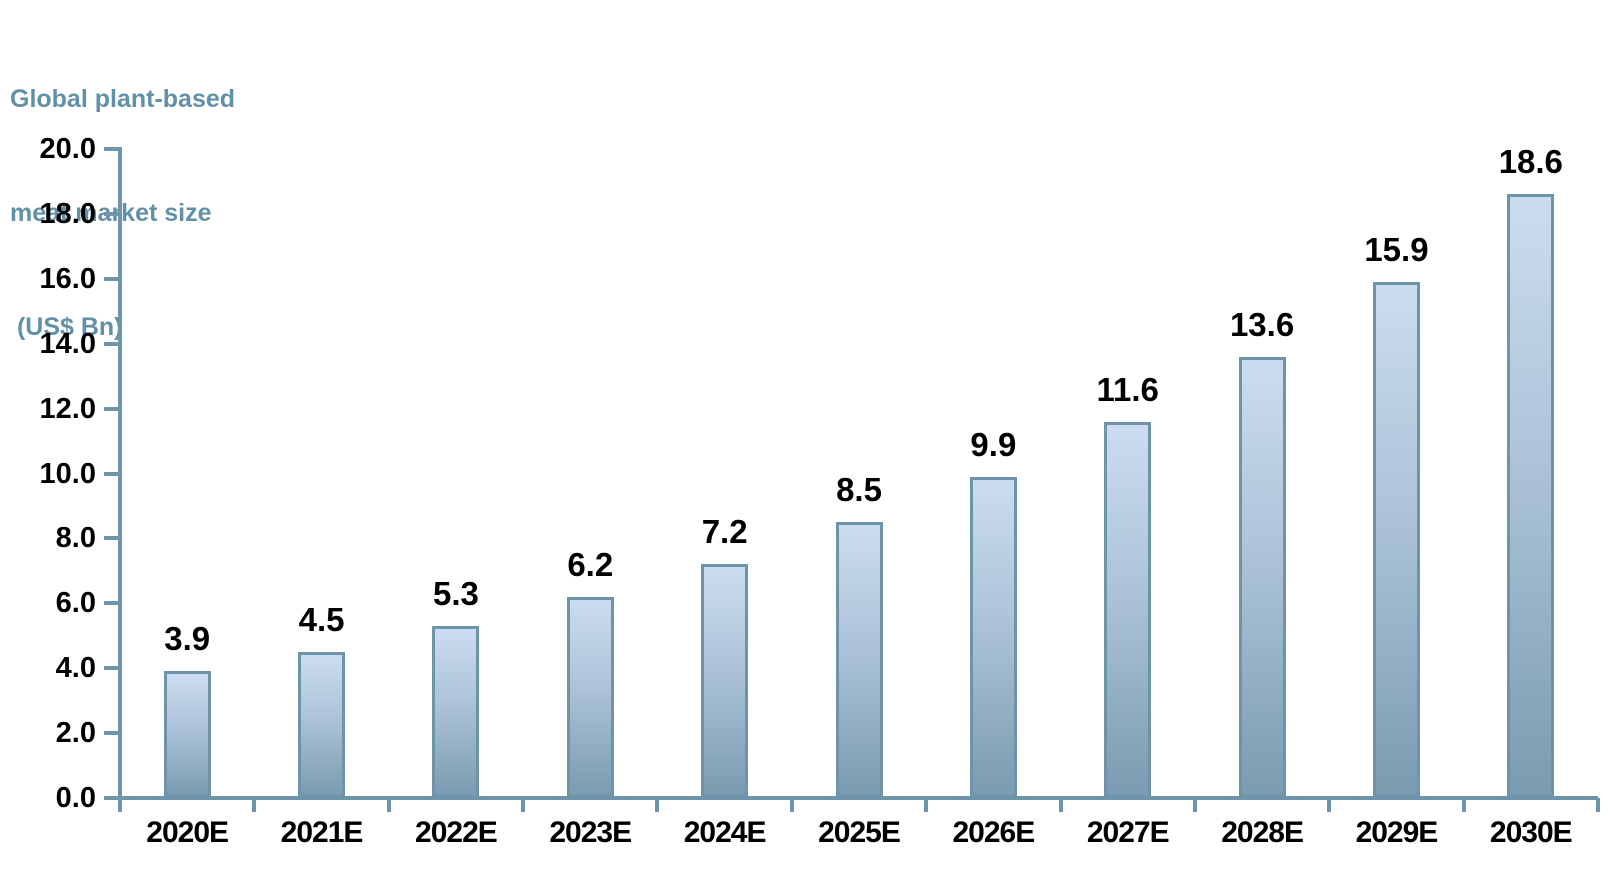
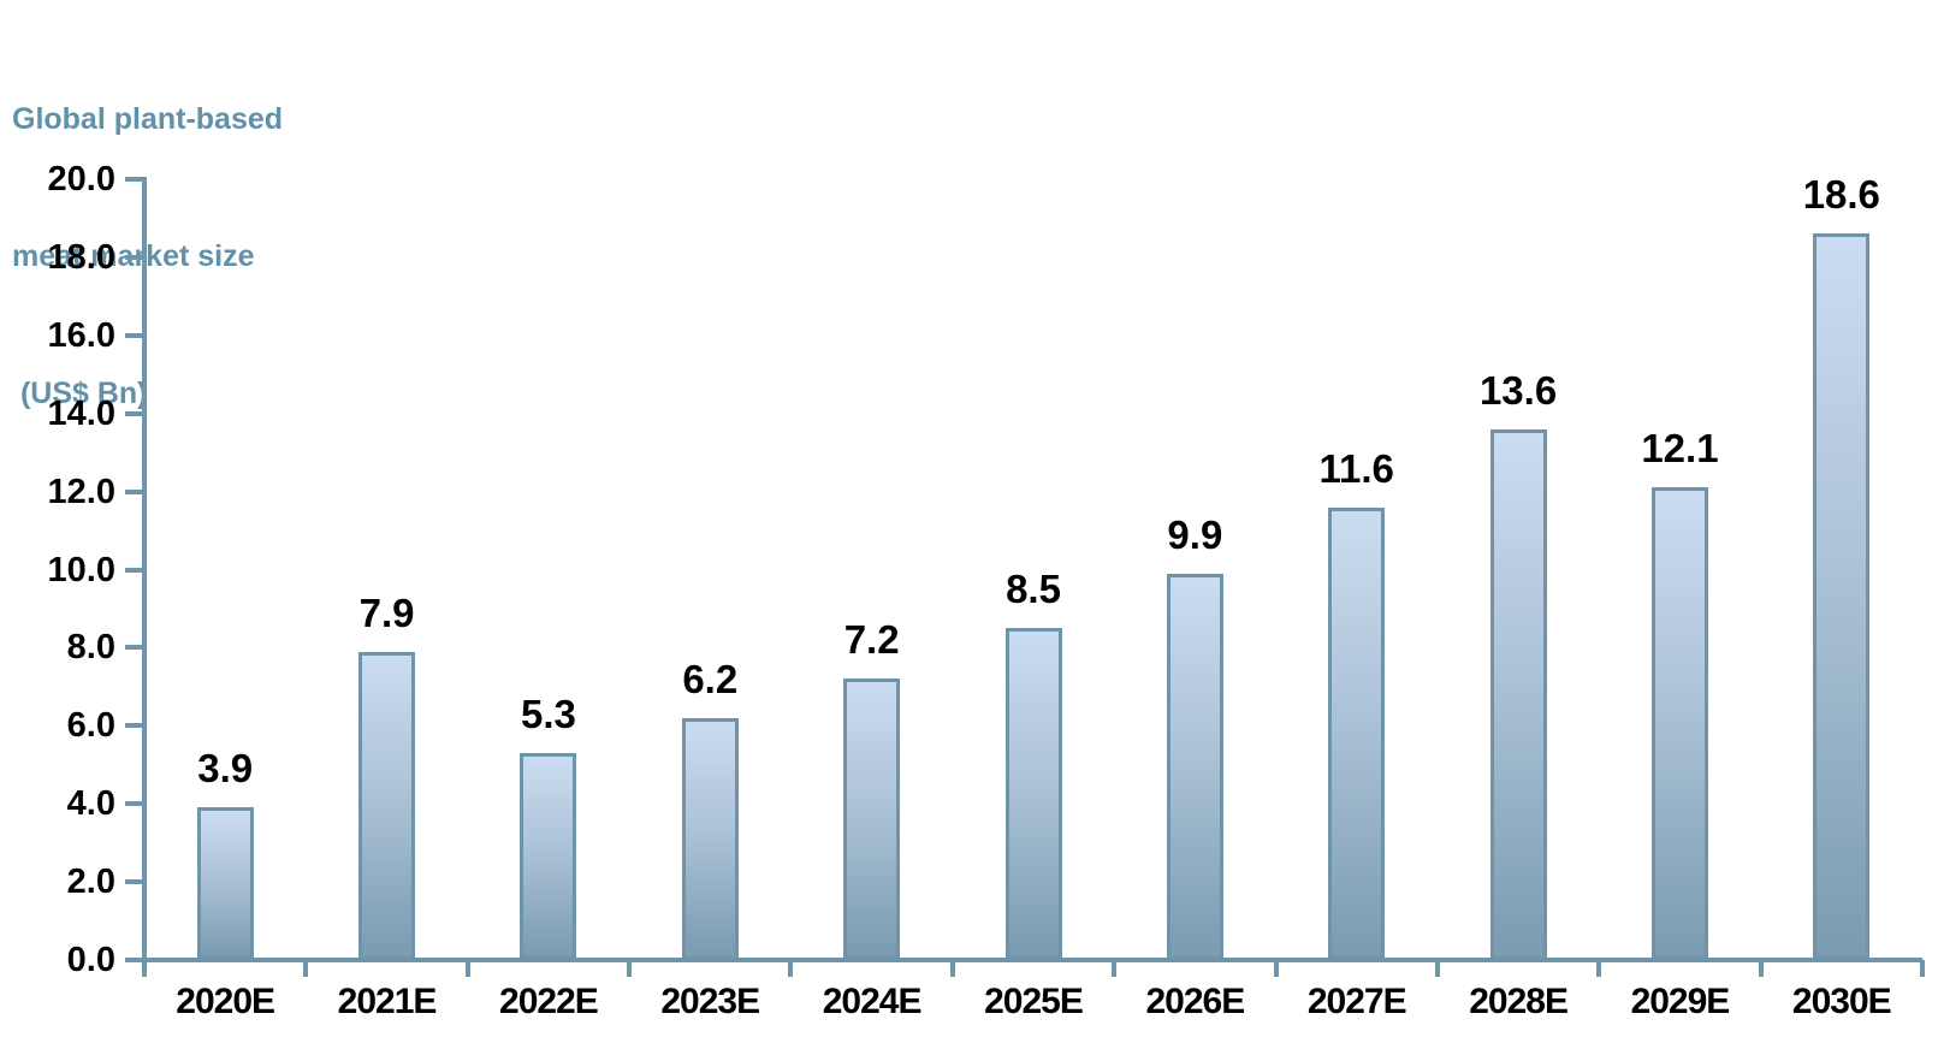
2021E: 4.5 -> 7.9
2029E: 15.9 -> 12.1
